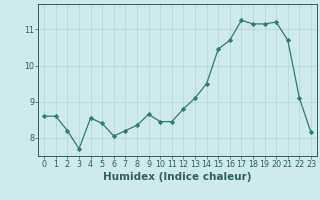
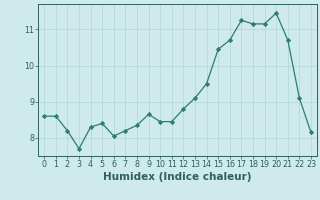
4: 8.55 -> 8.30
20: 11.20 -> 11.45
